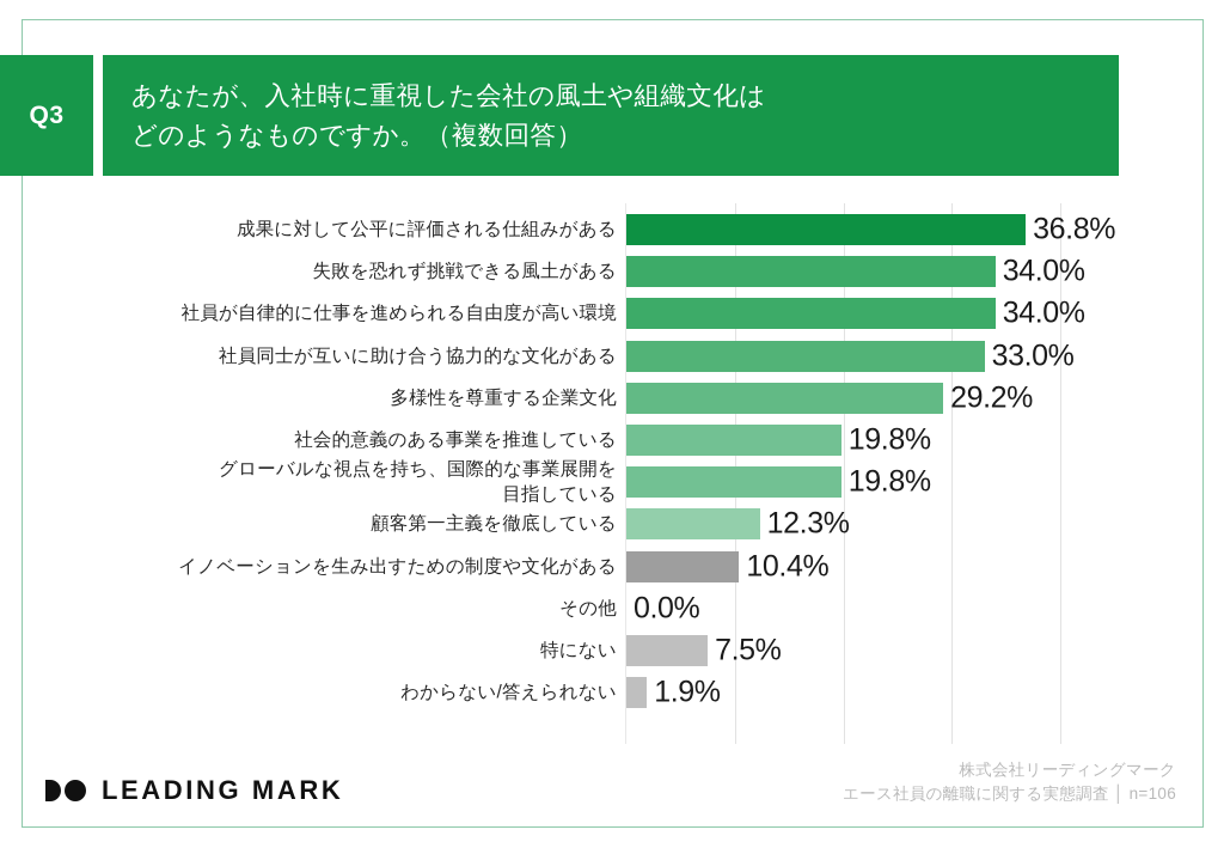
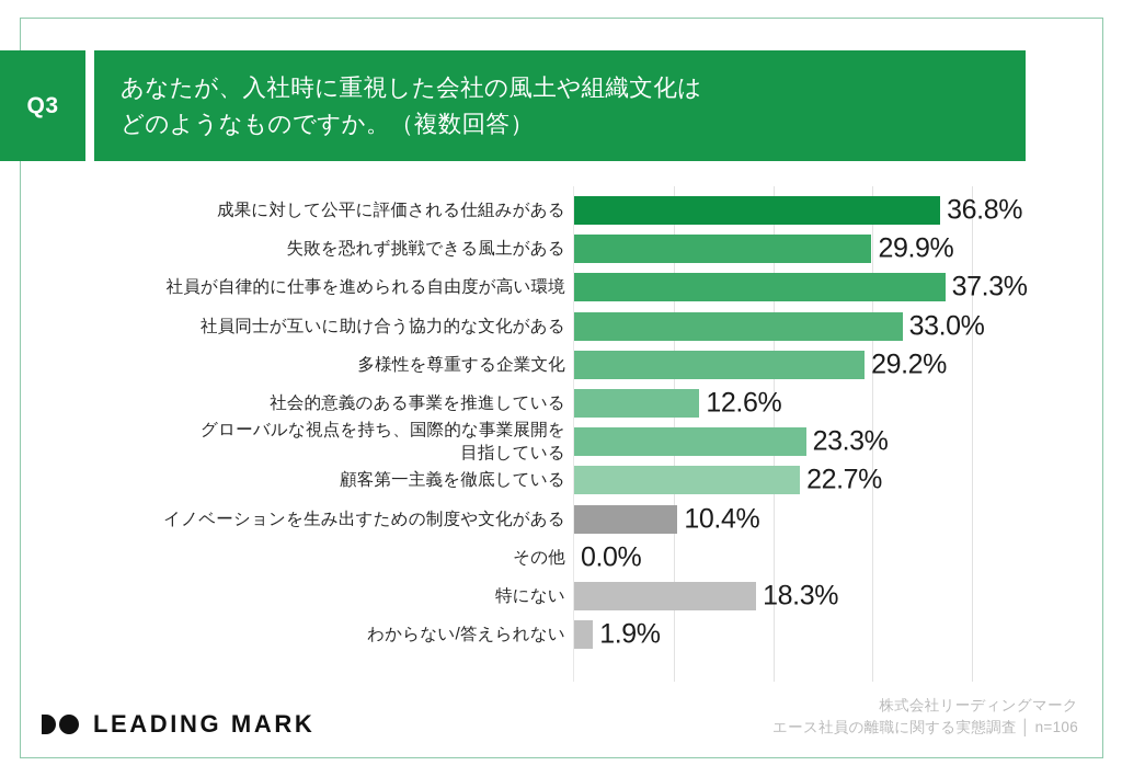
失敗を恐れず挑戦できる風土がある: 34.0% -> 29.9%
社員が自律的に仕事を進められる自由度が高い環境: 34.0% -> 37.3%
社会的意義のある事業を推進している: 19.8% -> 12.6%
グローバルな視点を持ち、国際的な事業展開を 目指している: 19.8% -> 23.3%
顧客第一主義を徹底している: 12.3% -> 22.7%
特にない: 7.5% -> 18.3%
